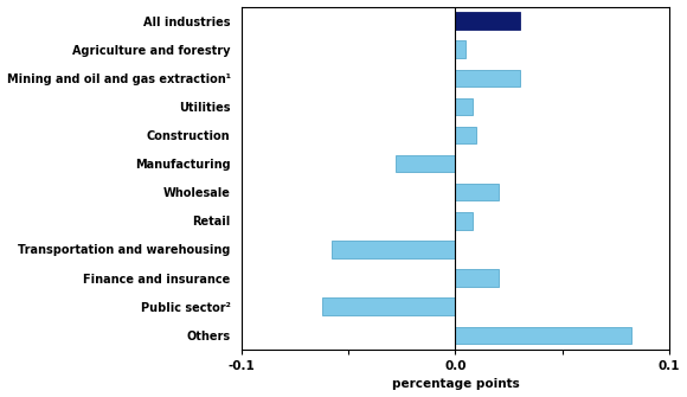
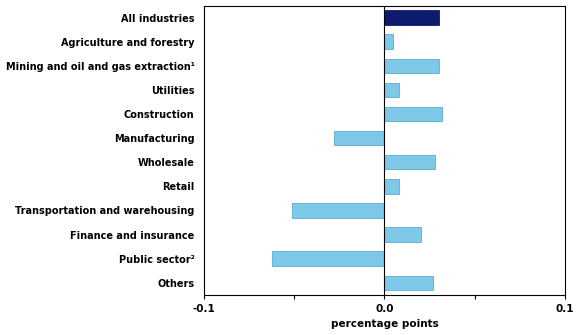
Construction: 0.010 -> 0.032
Wholesale: 0.020 -> 0.028
Transportation and warehousing: -0.058 -> -0.051
Others: 0.082 -> 0.027
